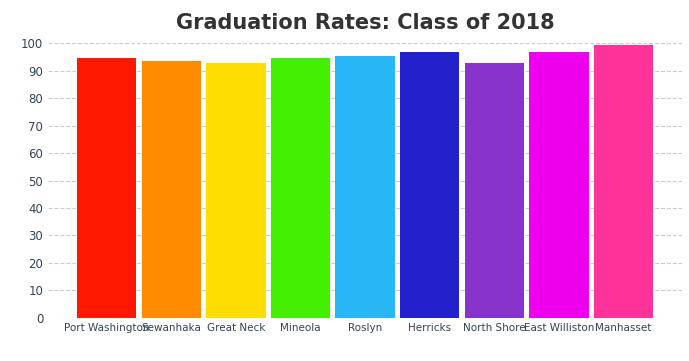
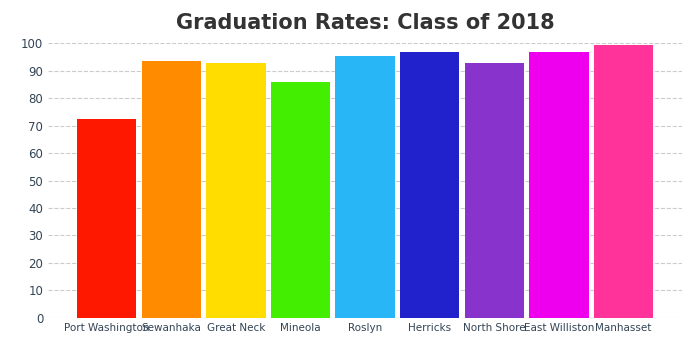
Port Washington: 94.5 -> 72.5
Mineola: 94.8 -> 86.0
